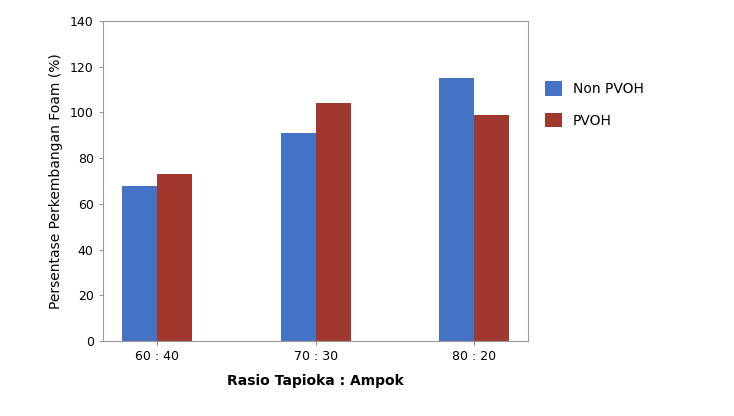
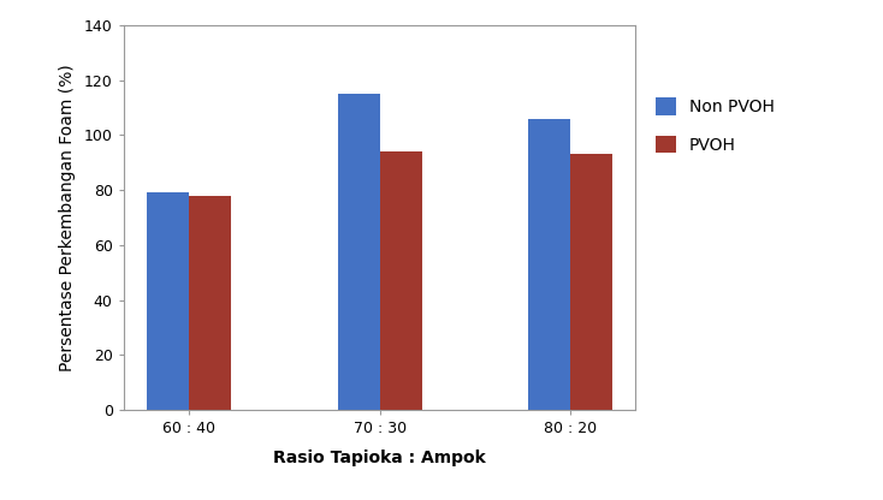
Non PVOH/60 : 40: 68 -> 79
PVOH/60 : 40: 73 -> 78
Non PVOH/70 : 30: 91 -> 115
PVOH/70 : 30: 104 -> 94
Non PVOH/80 : 20: 115 -> 106
PVOH/80 : 20: 99 -> 93
